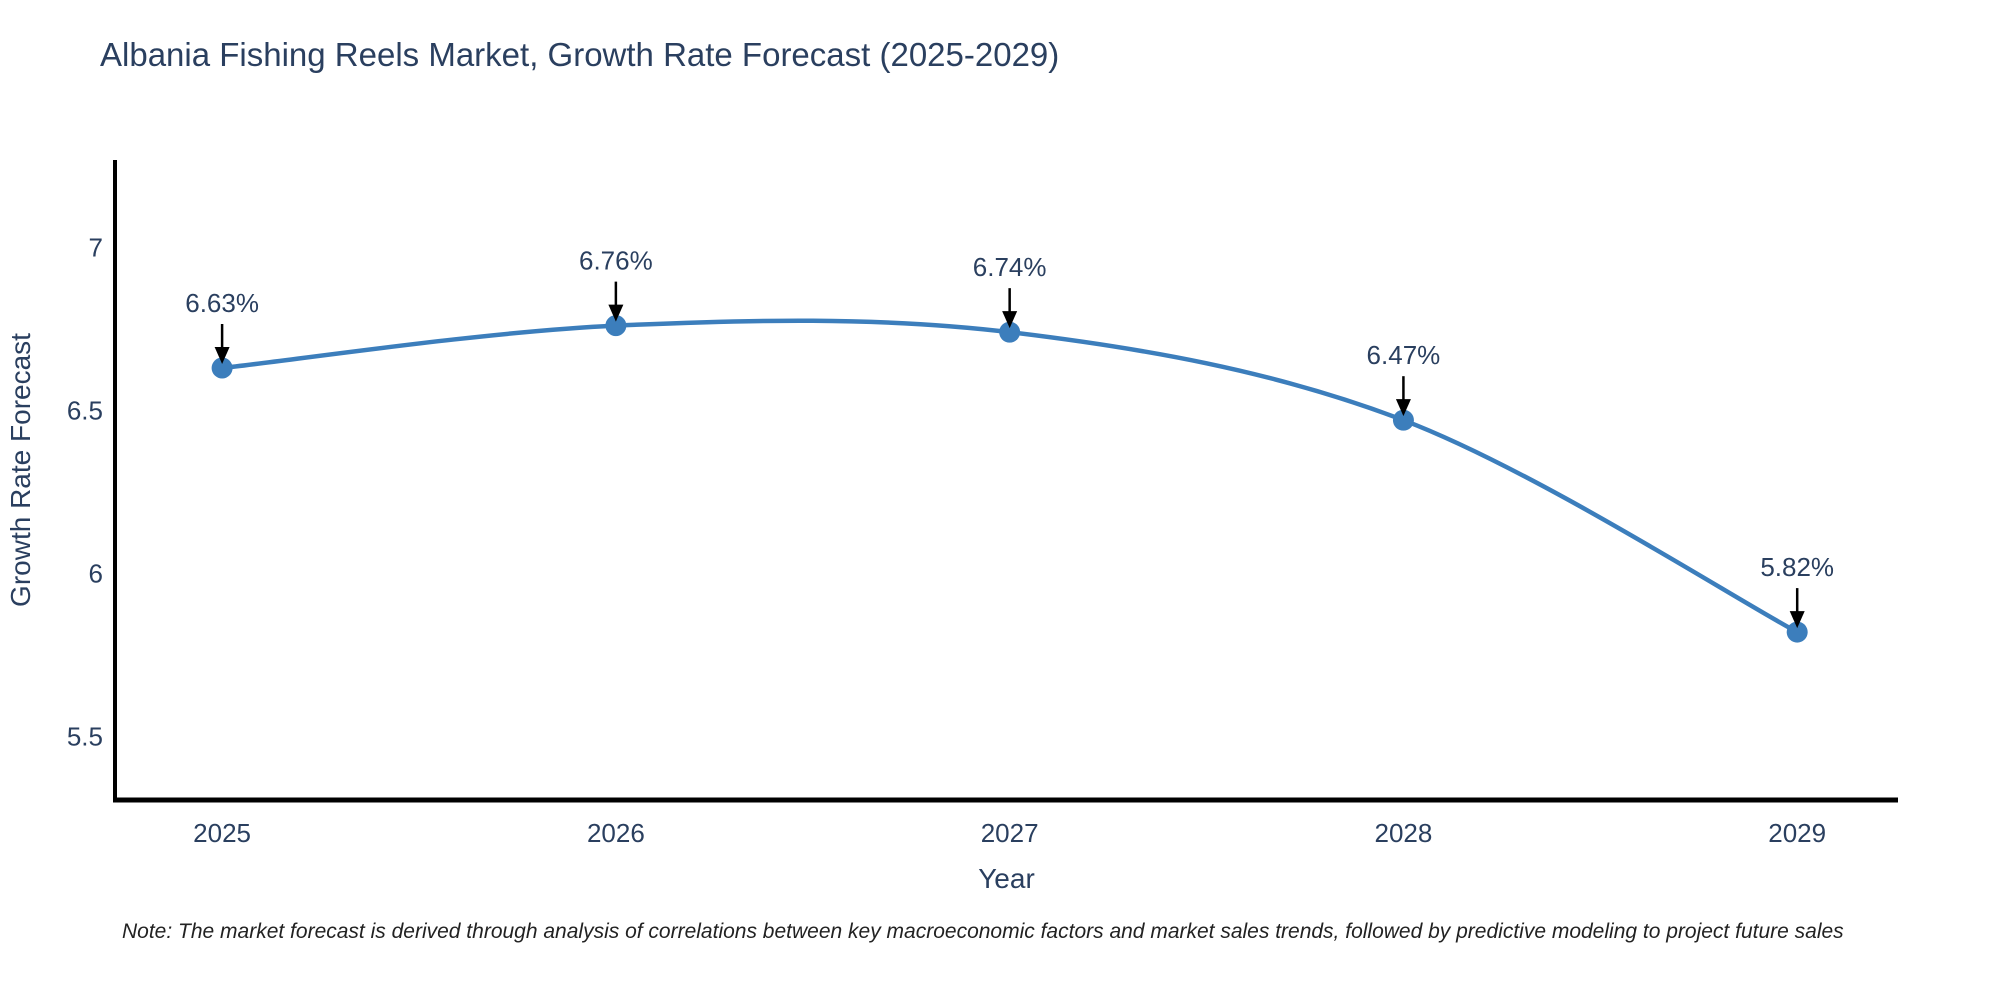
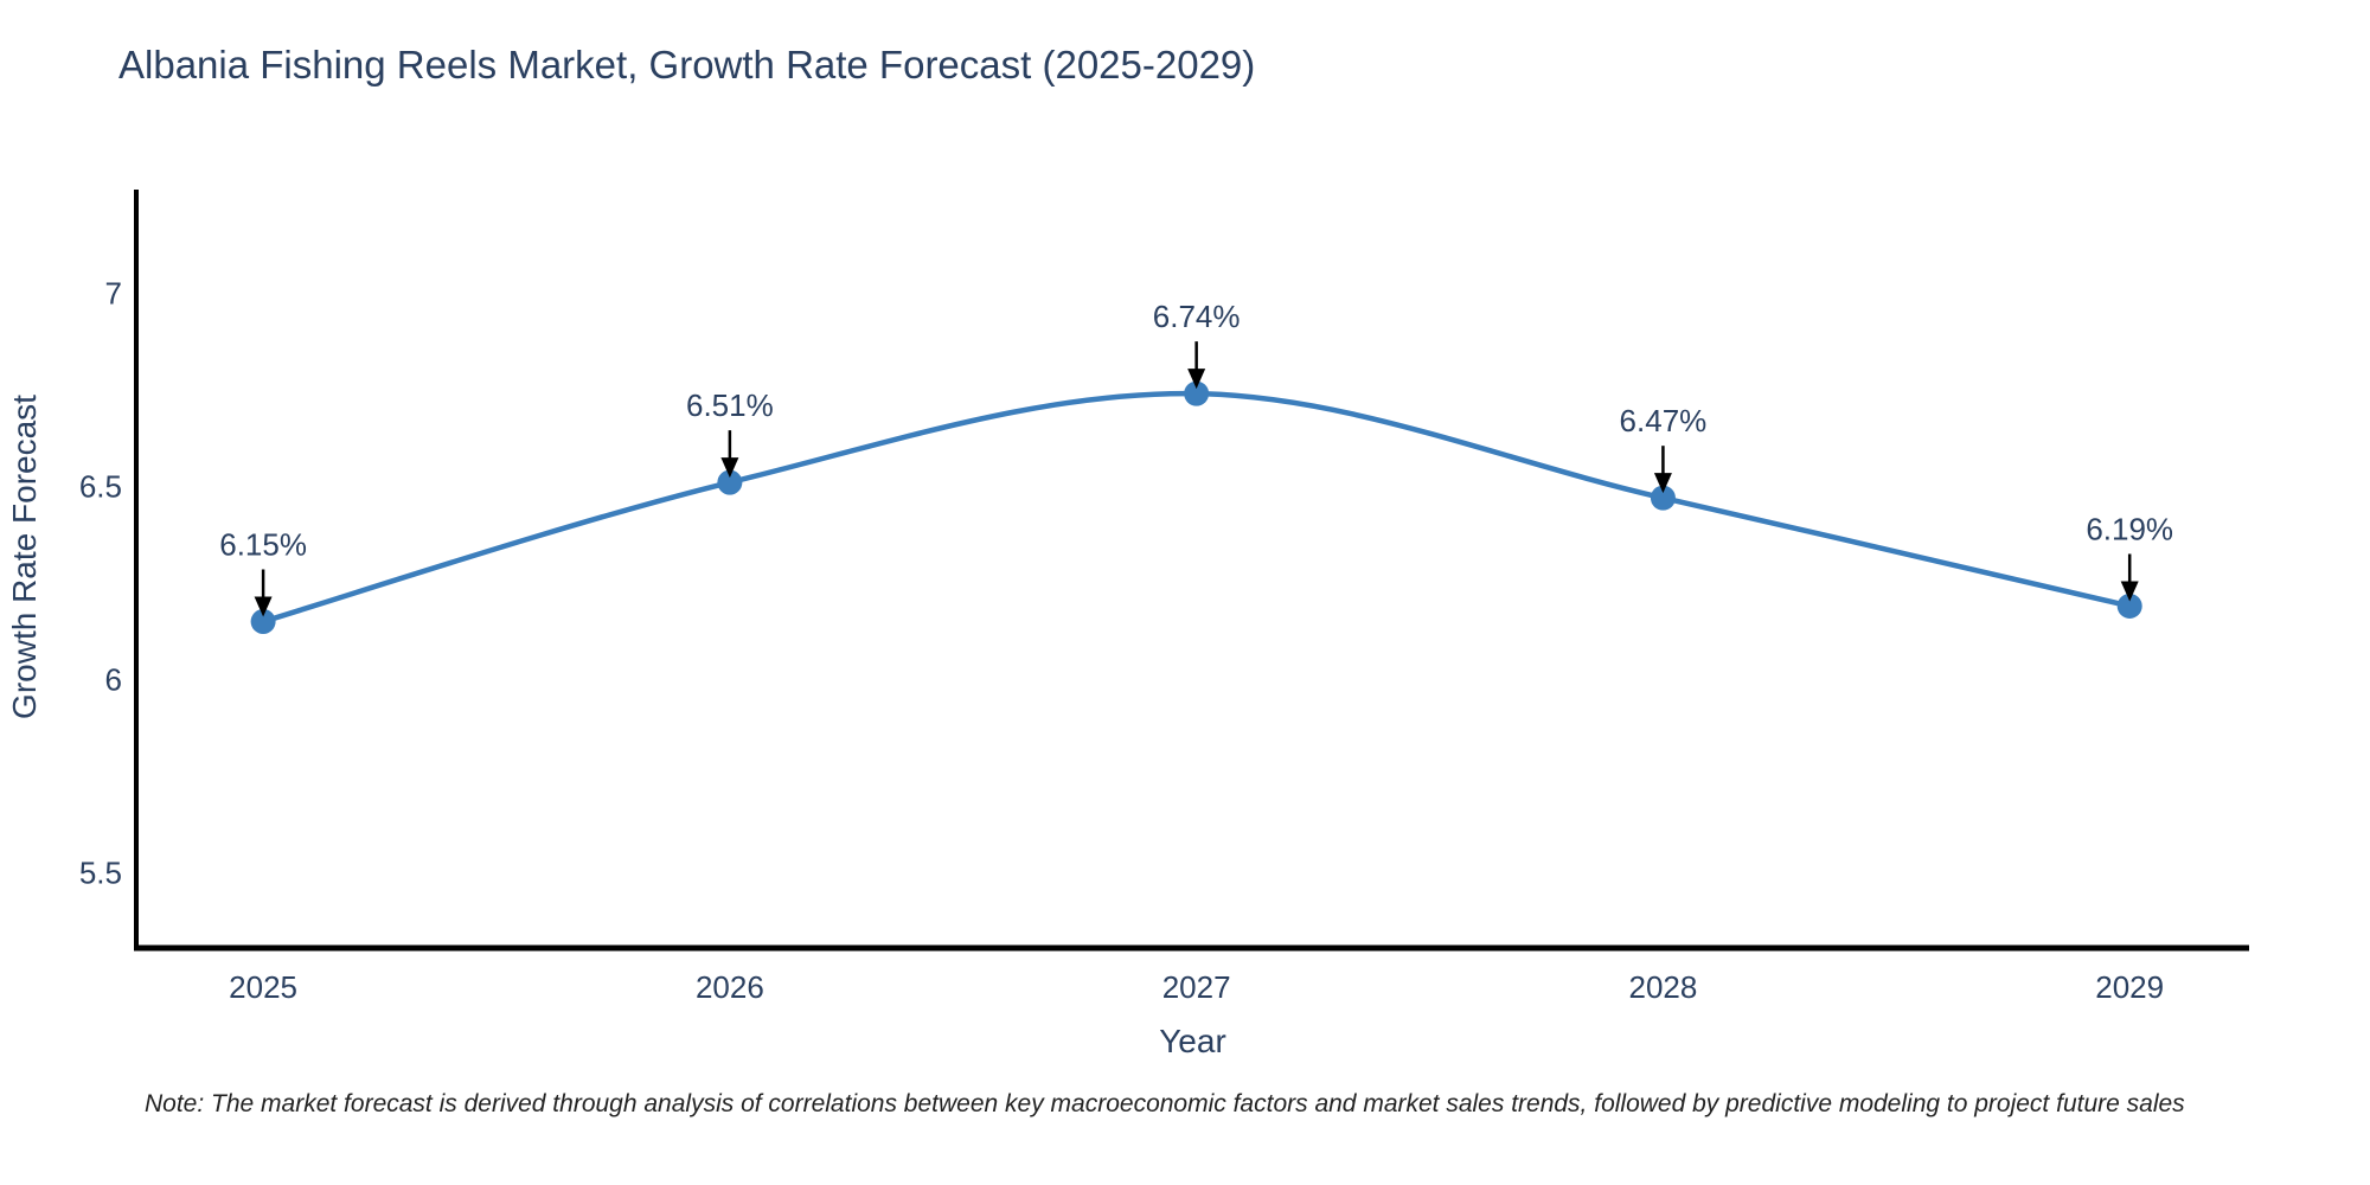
2025: 6.63% -> 6.15%
2026: 6.76% -> 6.51%
2029: 5.82% -> 6.19%
